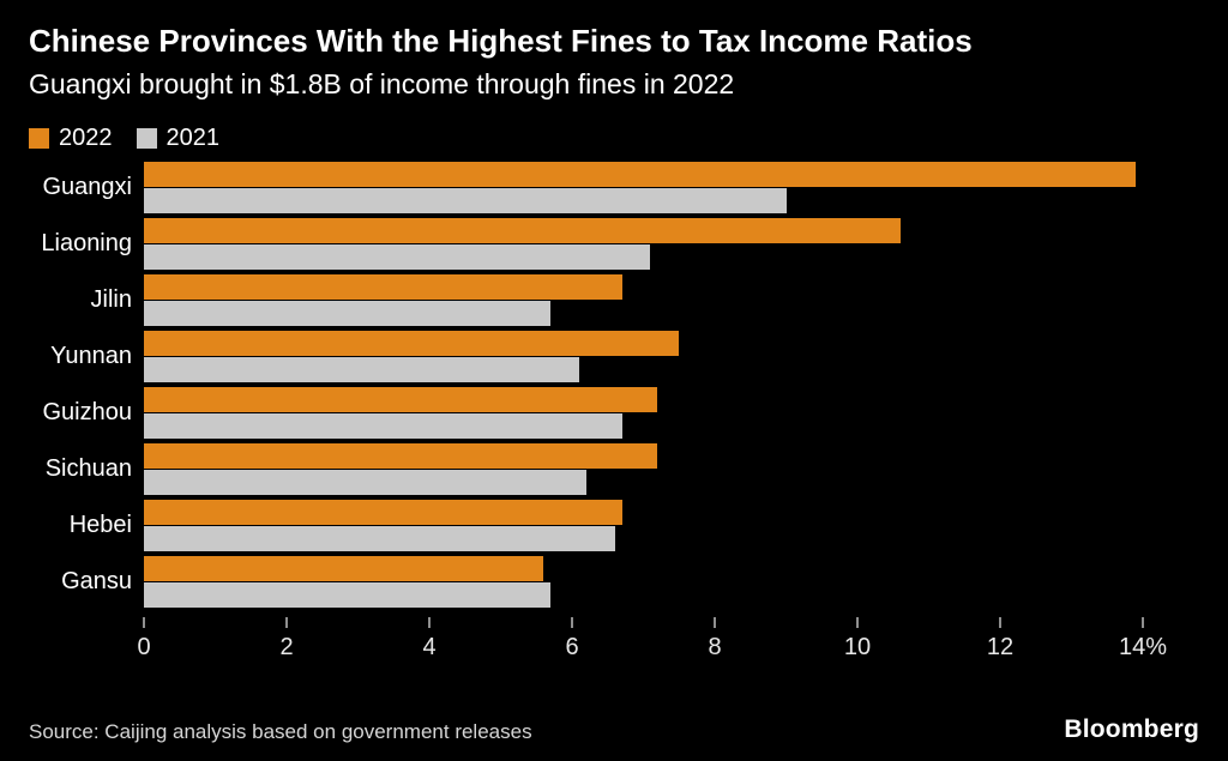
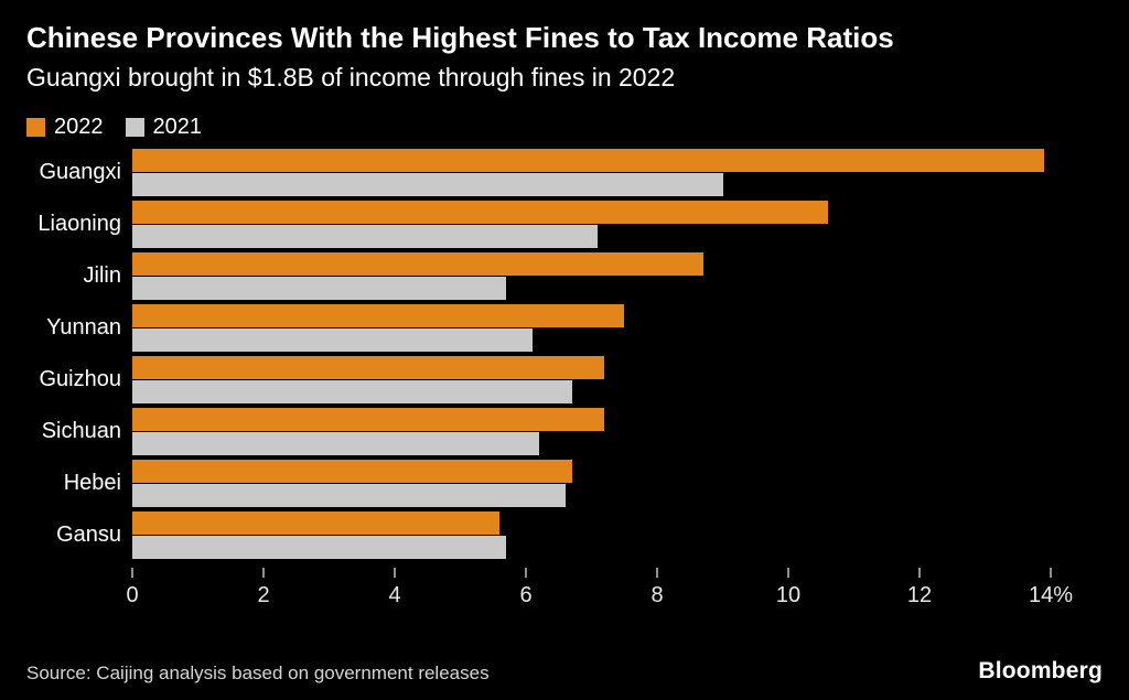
2022/Jilin: 6.7% -> 8.7%
